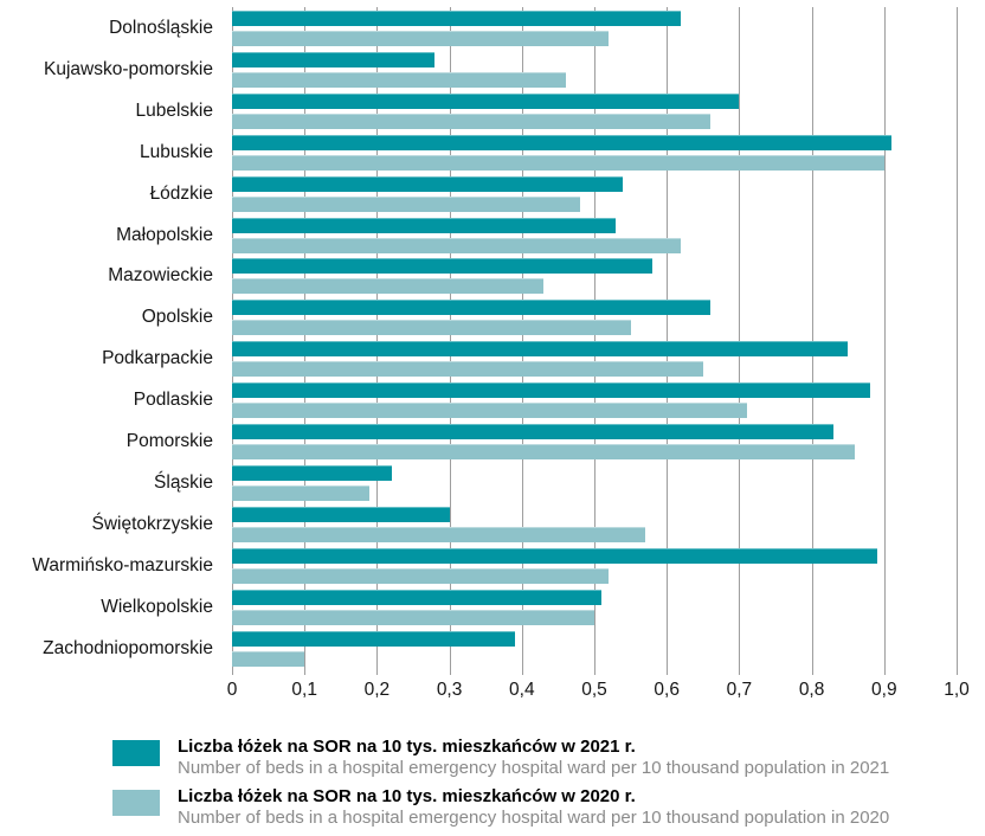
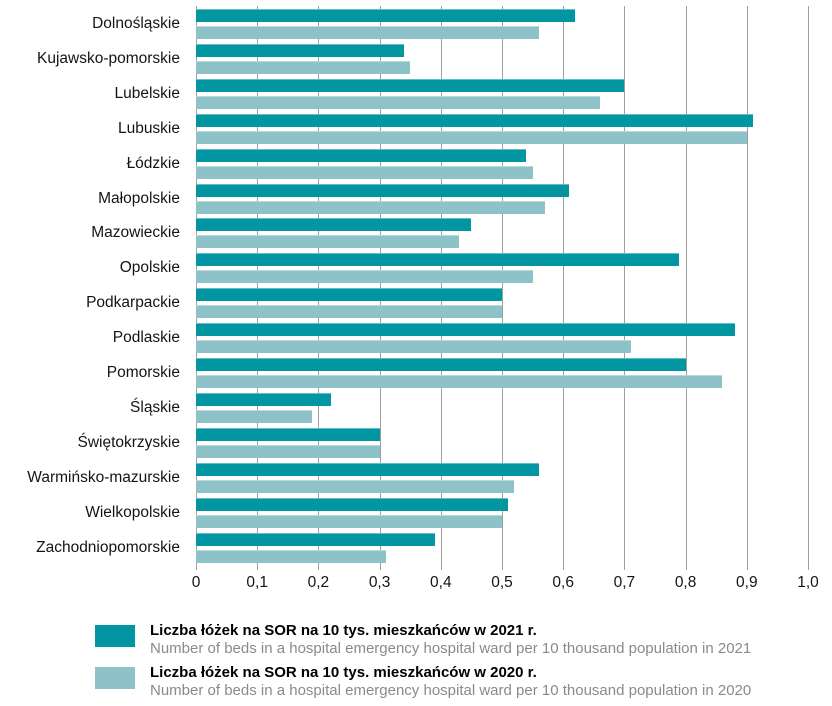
Liczba łóżek na SOR na 10 tys. mieszkańców w 2020 r./Dolnośląskie: 0,52 -> 0,56
Liczba łóżek na SOR na 10 tys. mieszkańców w 2021 r./Kujawsko-pomorskie: 0,28 -> 0,34
Liczba łóżek na SOR na 10 tys. mieszkańców w 2020 r./Kujawsko-pomorskie: 0,46 -> 0,35
Liczba łóżek na SOR na 10 tys. mieszkańców w 2020 r./Łódzkie: 0,48 -> 0,55
Liczba łóżek na SOR na 10 tys. mieszkańców w 2021 r./Małopolskie: 0,53 -> 0,61
Liczba łóżek na SOR na 10 tys. mieszkańców w 2020 r./Małopolskie: 0,62 -> 0,57
Liczba łóżek na SOR na 10 tys. mieszkańców w 2021 r./Mazowieckie: 0,58 -> 0,45
Liczba łóżek na SOR na 10 tys. mieszkańców w 2021 r./Opolskie: 0,66 -> 0,79
Liczba łóżek na SOR na 10 tys. mieszkańców w 2021 r./Podkarpackie: 0,85 -> 0,50
Liczba łóżek na SOR na 10 tys. mieszkańców w 2020 r./Podkarpackie: 0,65 -> 0,50
Liczba łóżek na SOR na 10 tys. mieszkańców w 2021 r./Pomorskie: 0,83 -> 0,80
Liczba łóżek na SOR na 10 tys. mieszkańców w 2020 r./Świętokrzyskie: 0,57 -> 0,30
Liczba łóżek na SOR na 10 tys. mieszkańców w 2021 r./Warmińsko-mazurskie: 0,89 -> 0,56
Liczba łóżek na SOR na 10 tys. mieszkańców w 2020 r./Zachodniopomorskie: 0,10 -> 0,31
